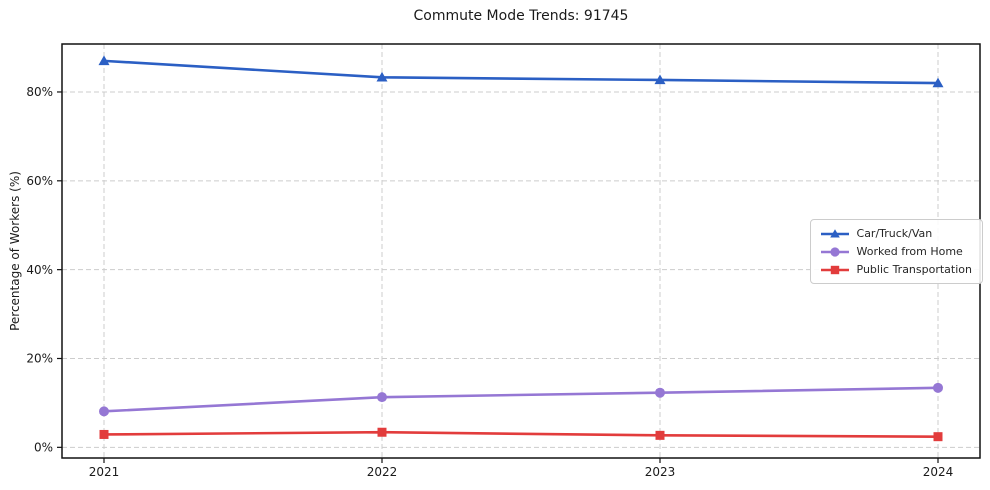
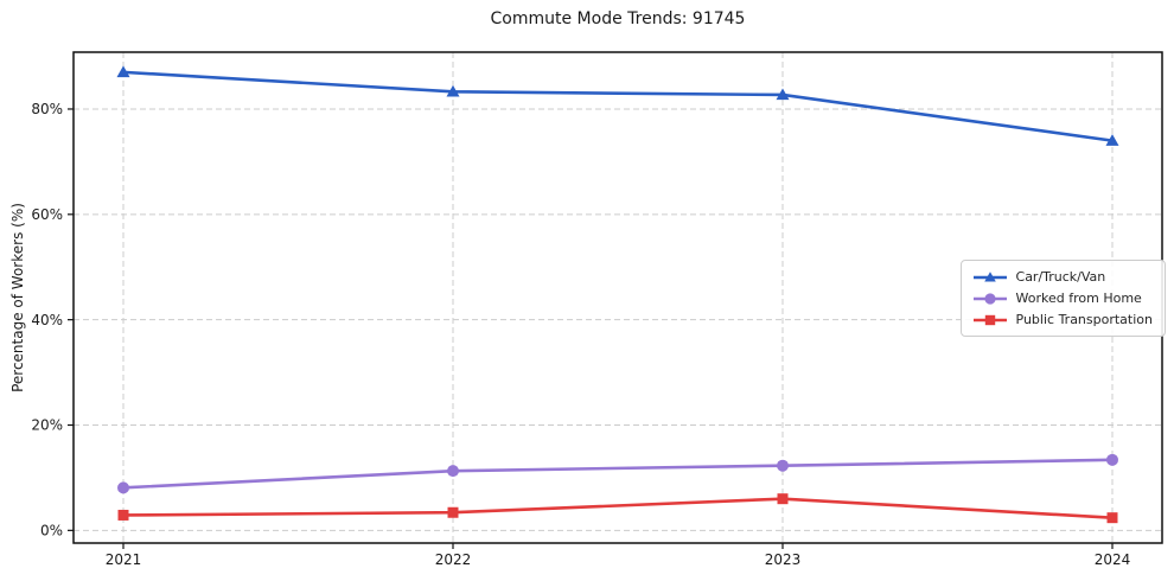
Public Transportation/2023: 3% -> 6%
Car/Truck/Van/2024: 82% -> 74%
